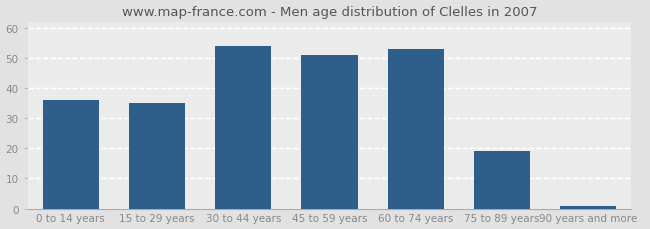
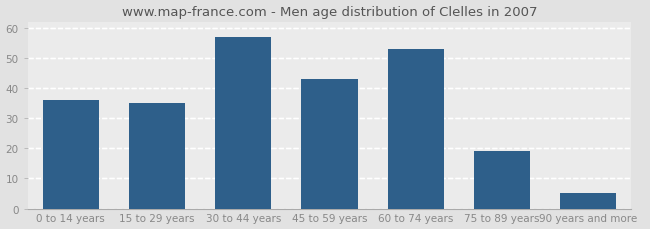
30 to 44 years: 54 -> 57
45 to 59 years: 51 -> 43
90 years and more: 1 -> 5
